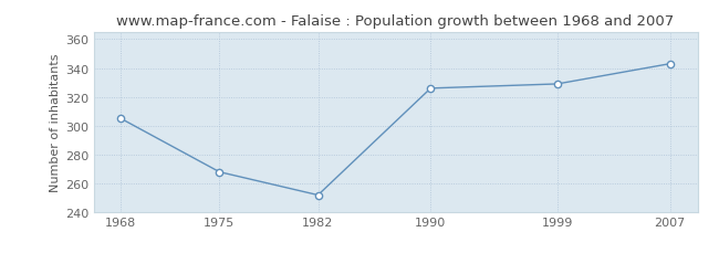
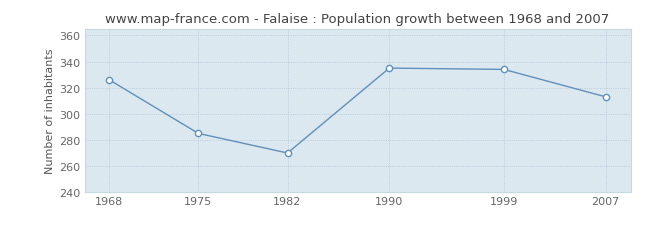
1968: 305 -> 326
1975: 268 -> 285
1982: 252 -> 270
1990: 326 -> 335
1999: 329 -> 334
2007: 343 -> 313
